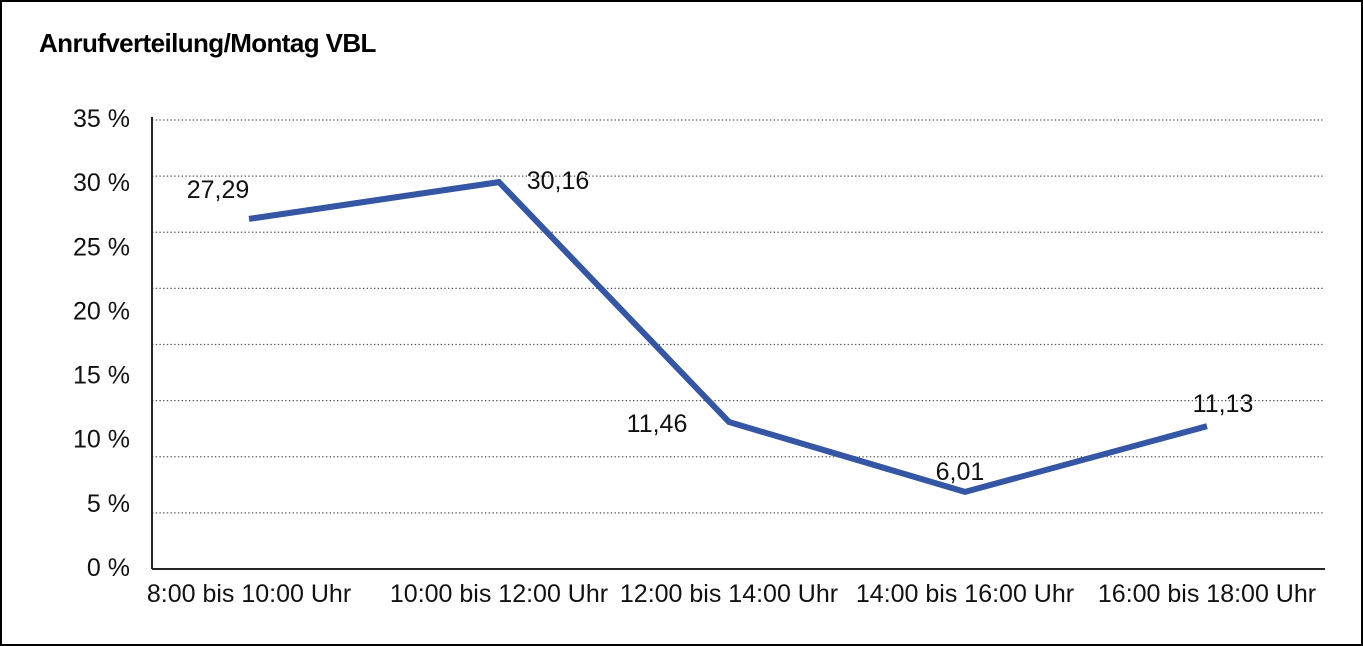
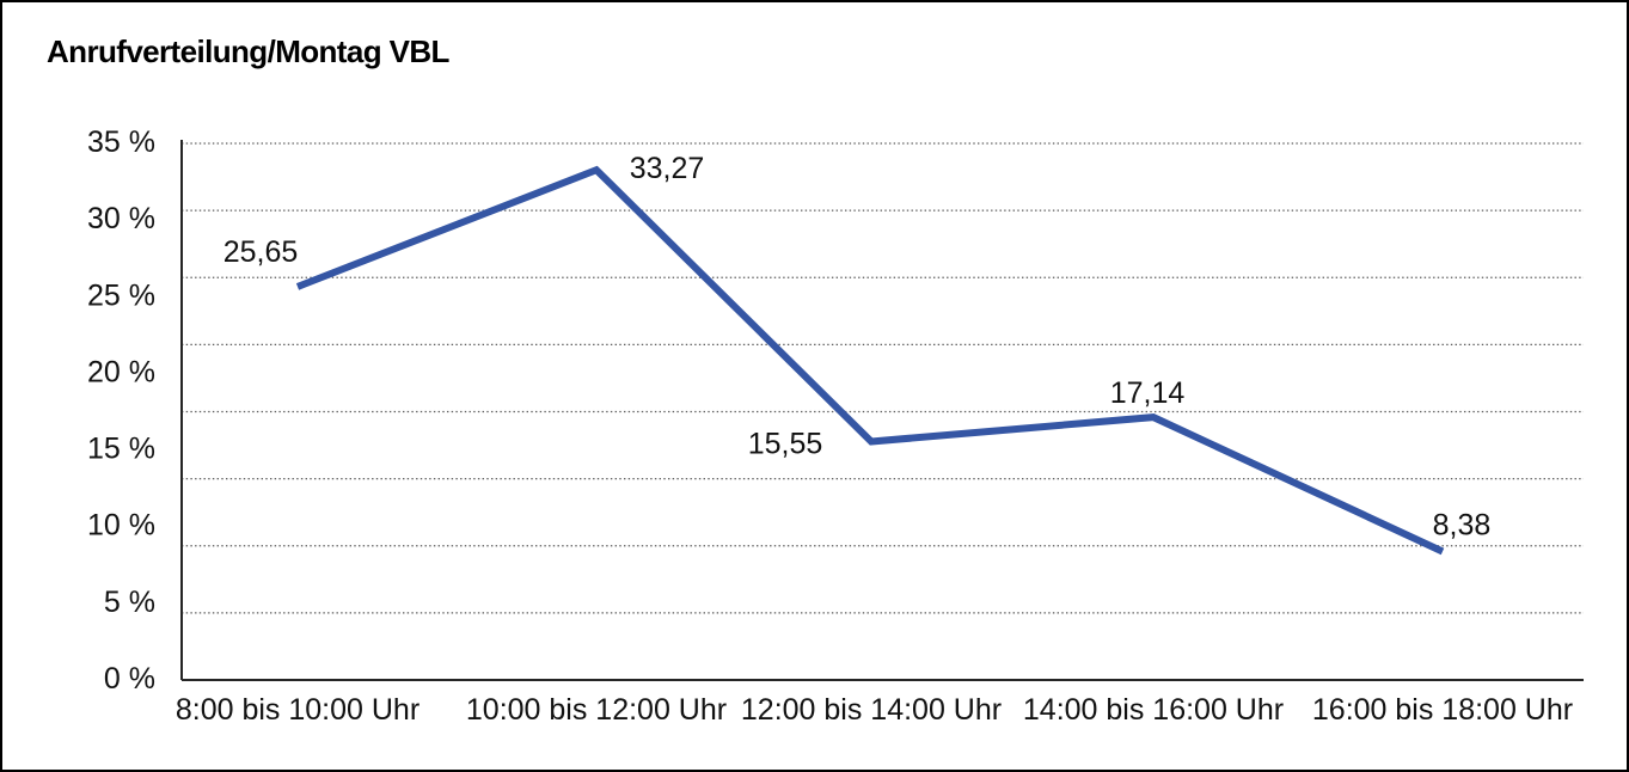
8:00 bis 10:00 Uhr: 27,29 -> 25,65
10:00 bis 12:00 Uhr: 30,16 -> 33,27
12:00 bis 14:00 Uhr: 11,46 -> 15,55
14:00 bis 16:00 Uhr: 6,01 -> 17,14
16:00 bis 18:00 Uhr: 11,13 -> 8,38
